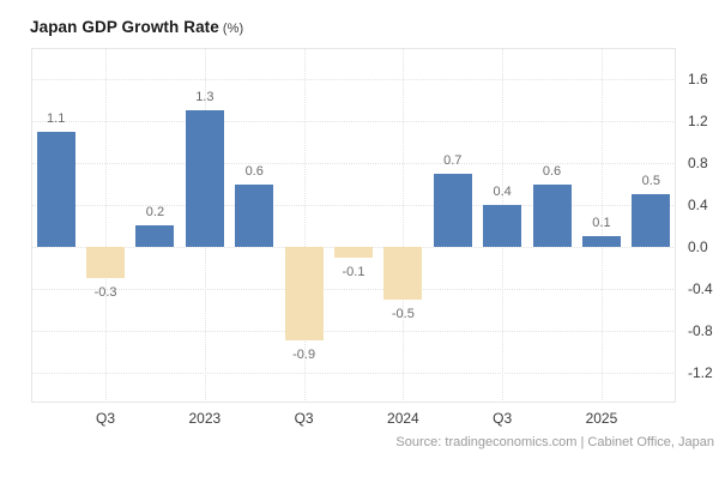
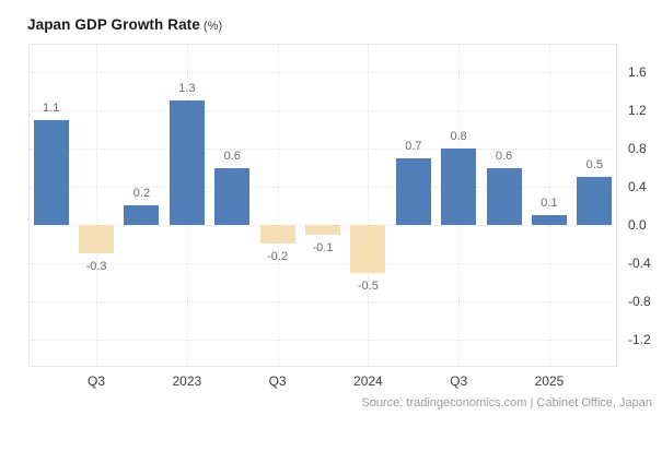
Q3 2023: -0.9 -> -0.2
Q3 2024: 0.4 -> 0.8
